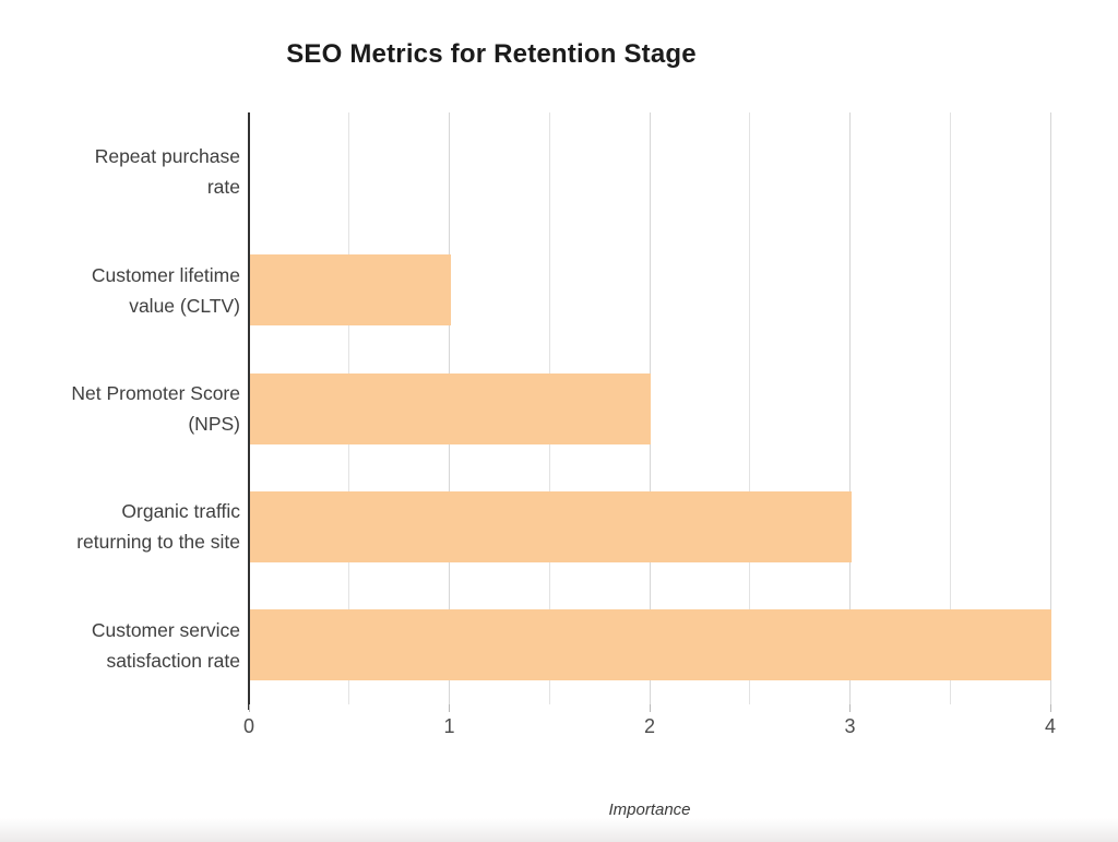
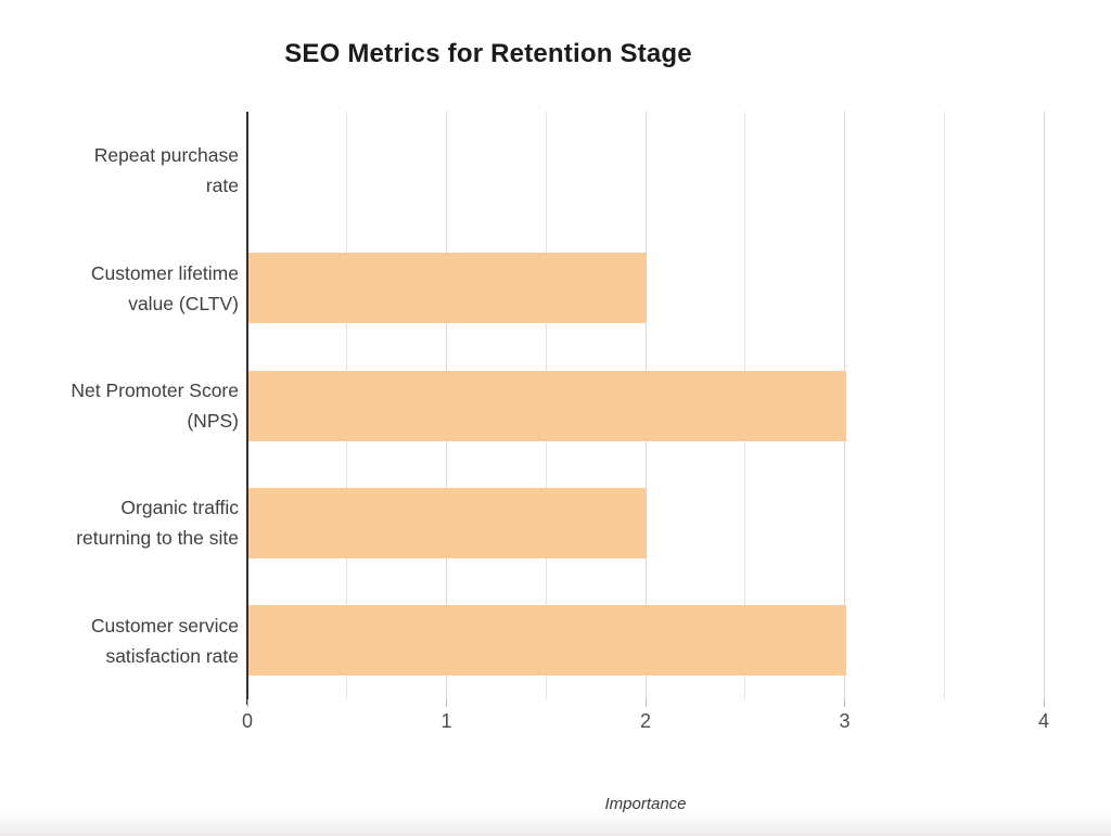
Customer lifetime value (CLTV): 1 -> 2
Net Promoter Score (NPS): 2 -> 3
Organic traffic returning to the site: 3 -> 2
Customer service satisfaction rate: 4 -> 3
